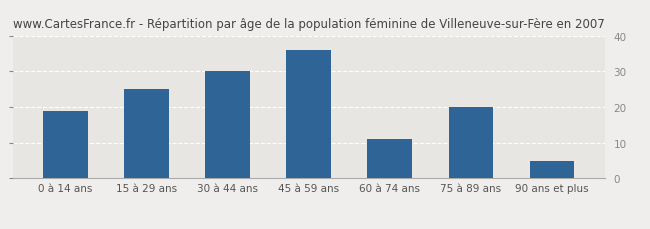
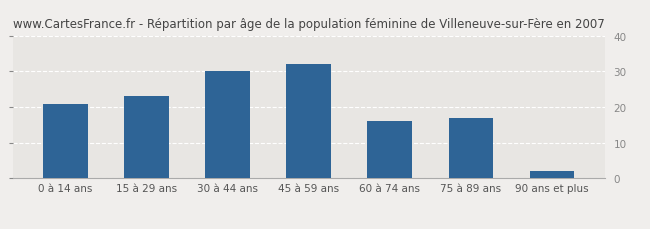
0 à 14 ans: 19 -> 21
15 à 29 ans: 25 -> 23
45 à 59 ans: 36 -> 32
60 à 74 ans: 11 -> 16
75 à 89 ans: 20 -> 17
90 ans et plus: 5 -> 2
